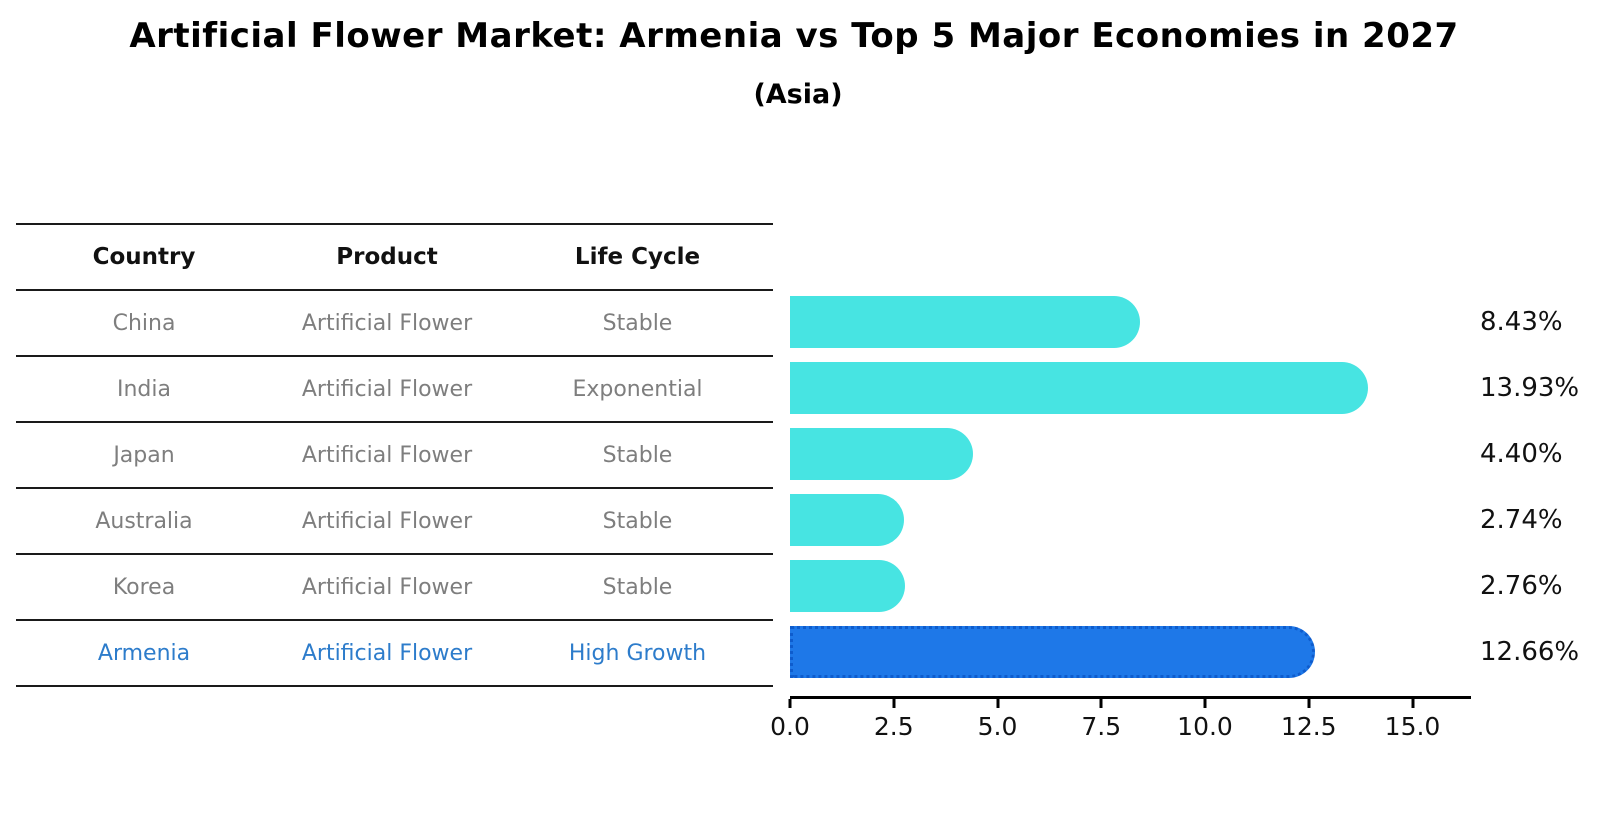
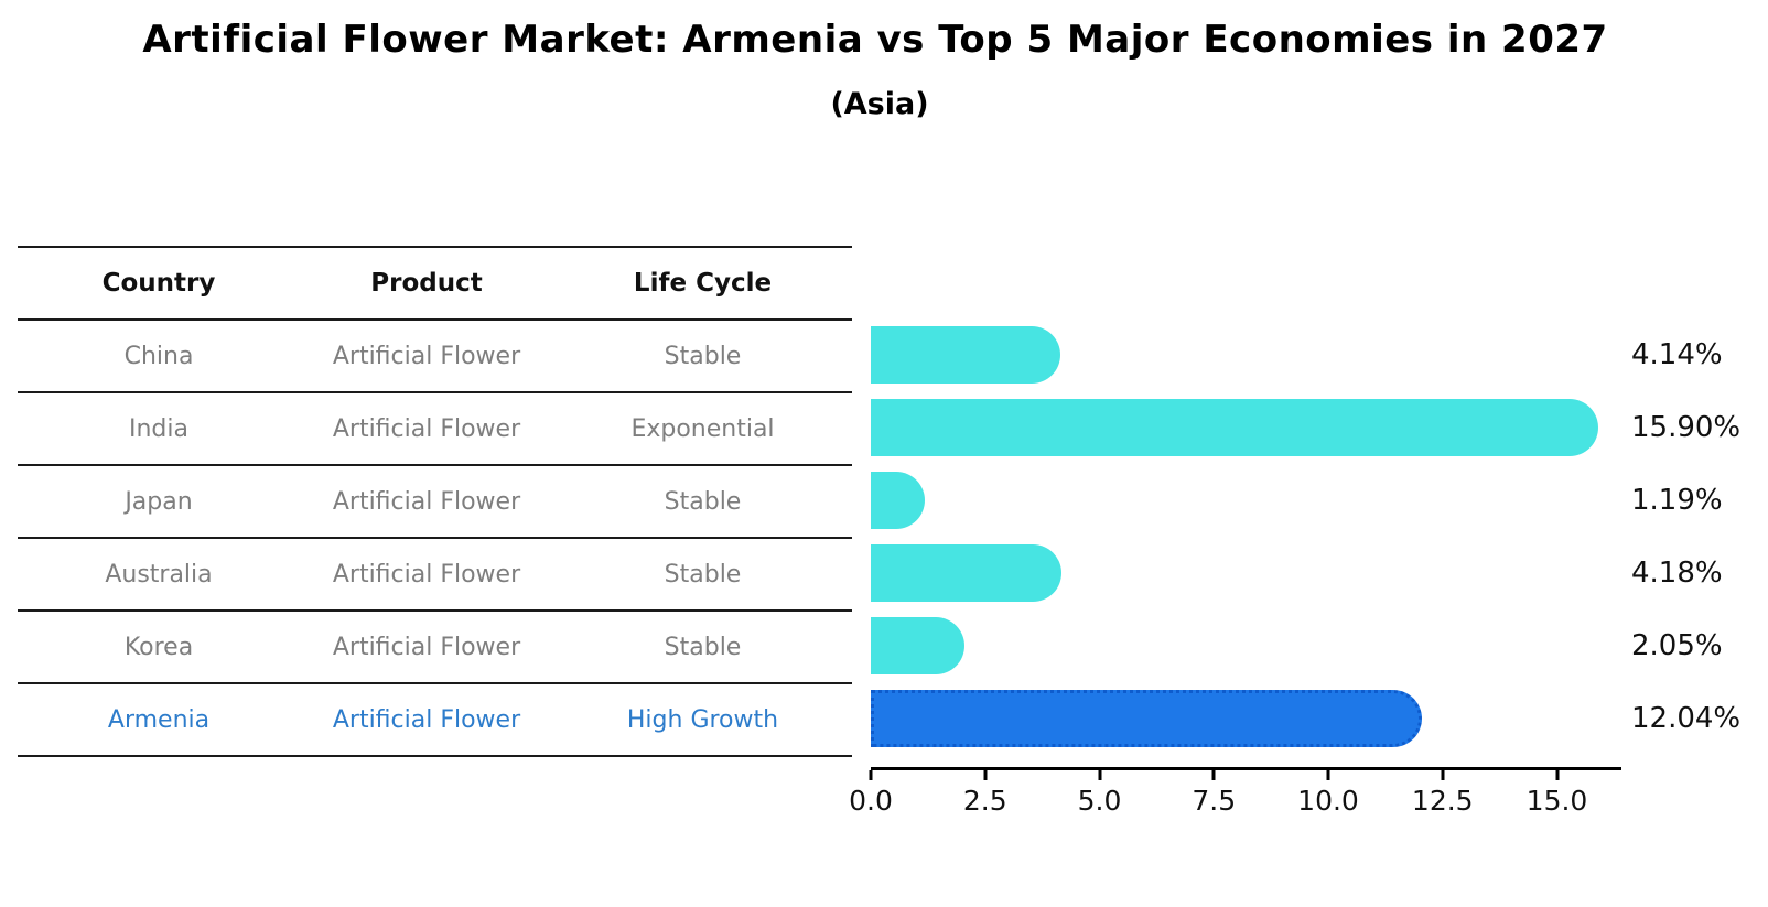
China: 8.43% -> 4.14%
India: 13.93% -> 15.90%
Japan: 4.40% -> 1.19%
Australia: 2.74% -> 4.18%
Korea: 2.76% -> 2.05%
Armenia: 12.66% -> 12.04%
